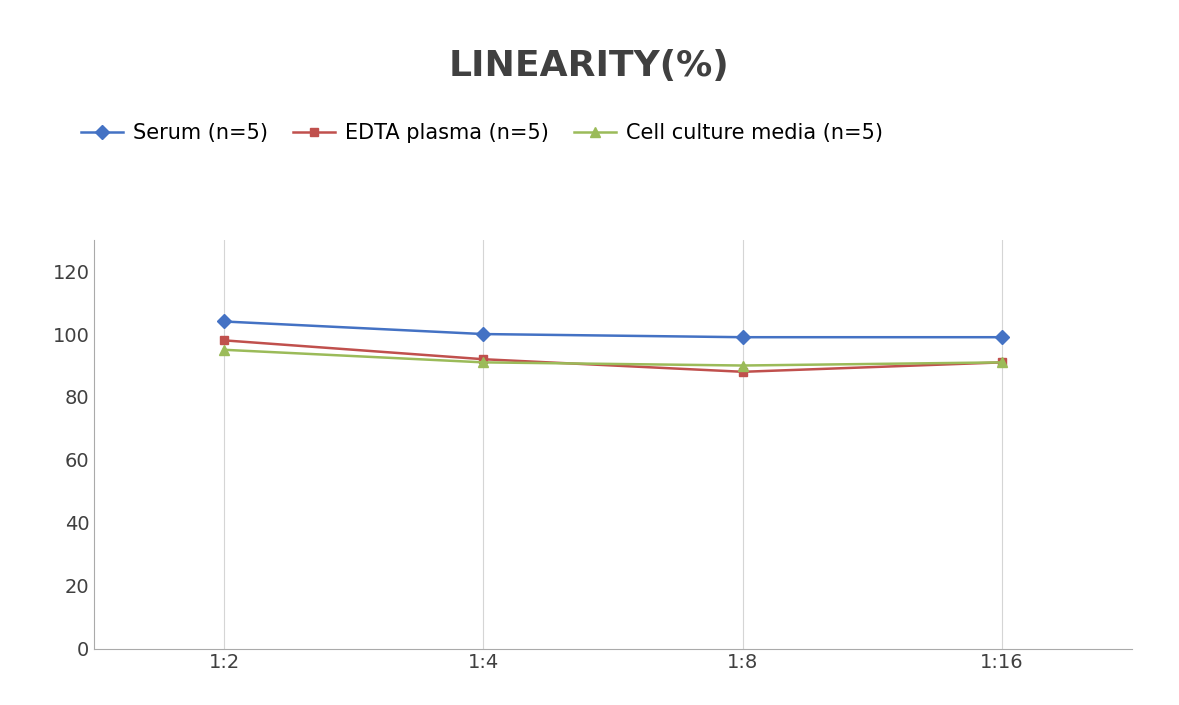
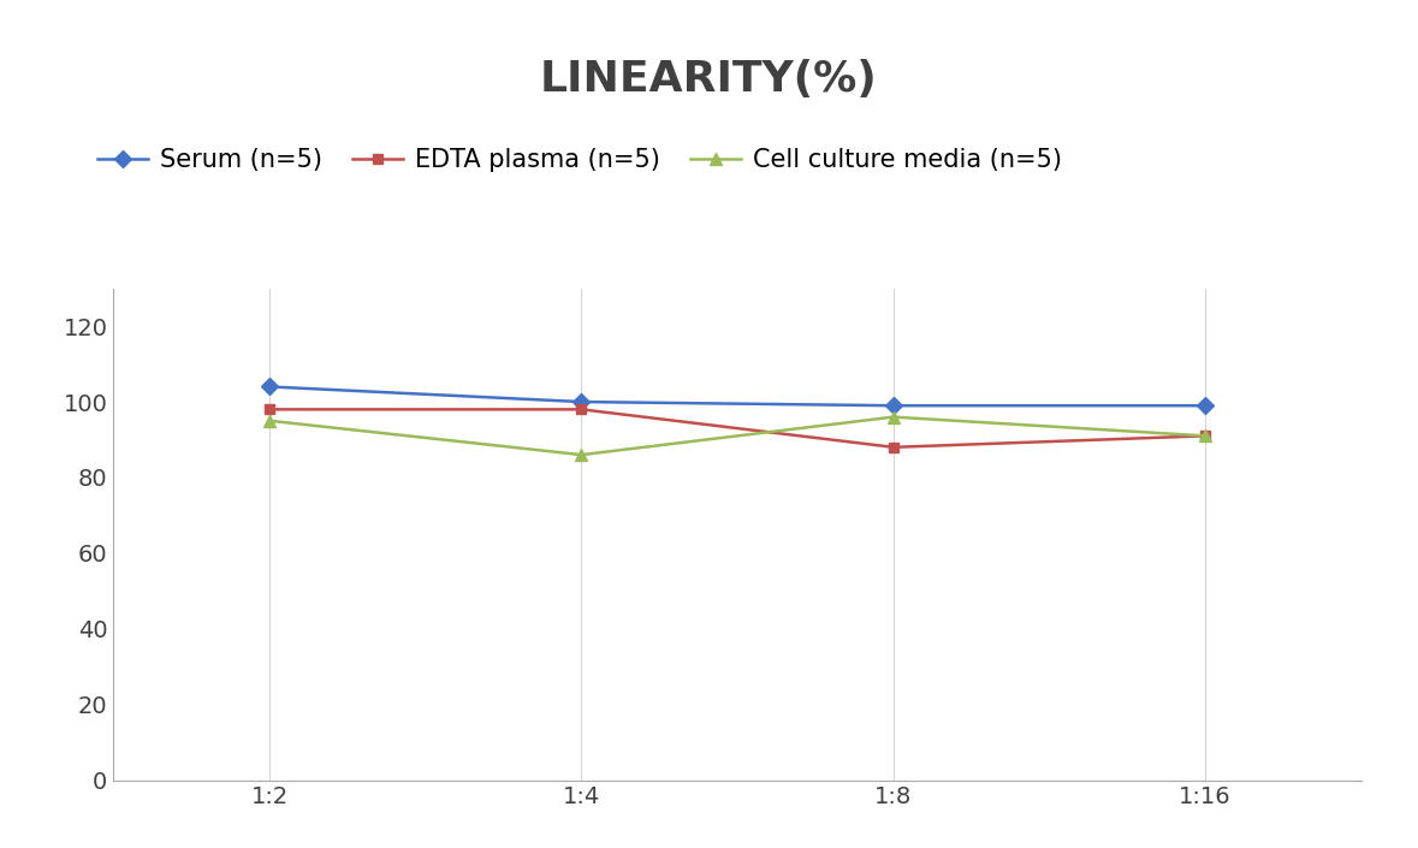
EDTA plasma (n=5)/1:4: 92 -> 98
Cell culture media (n=5)/1:4: 91 -> 86
Cell culture media (n=5)/1:8: 90 -> 96
